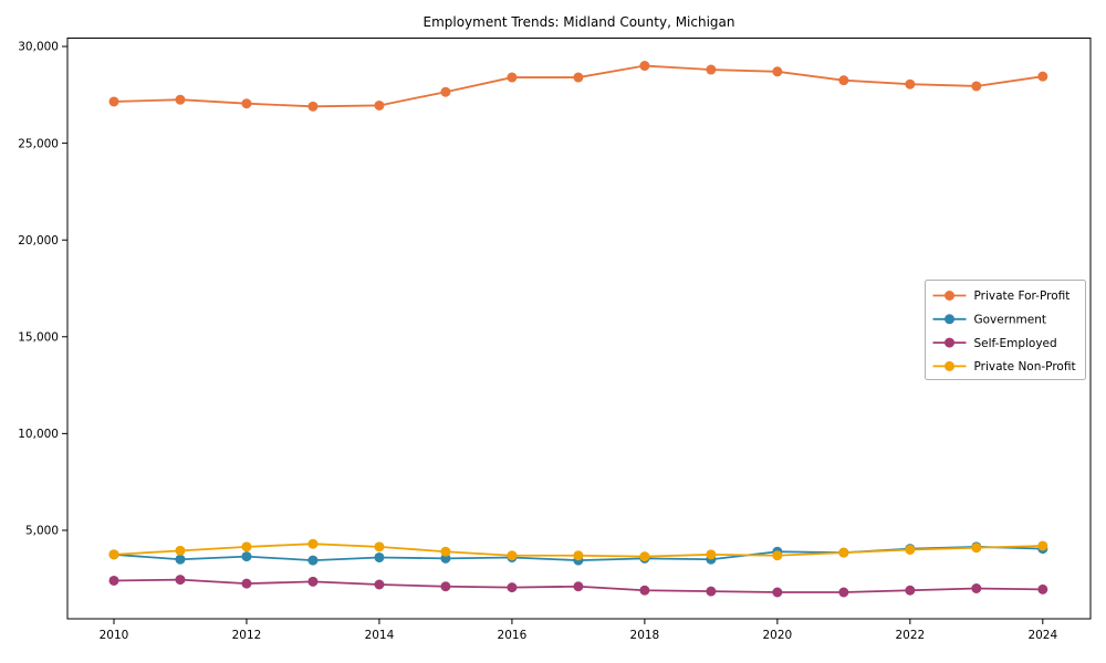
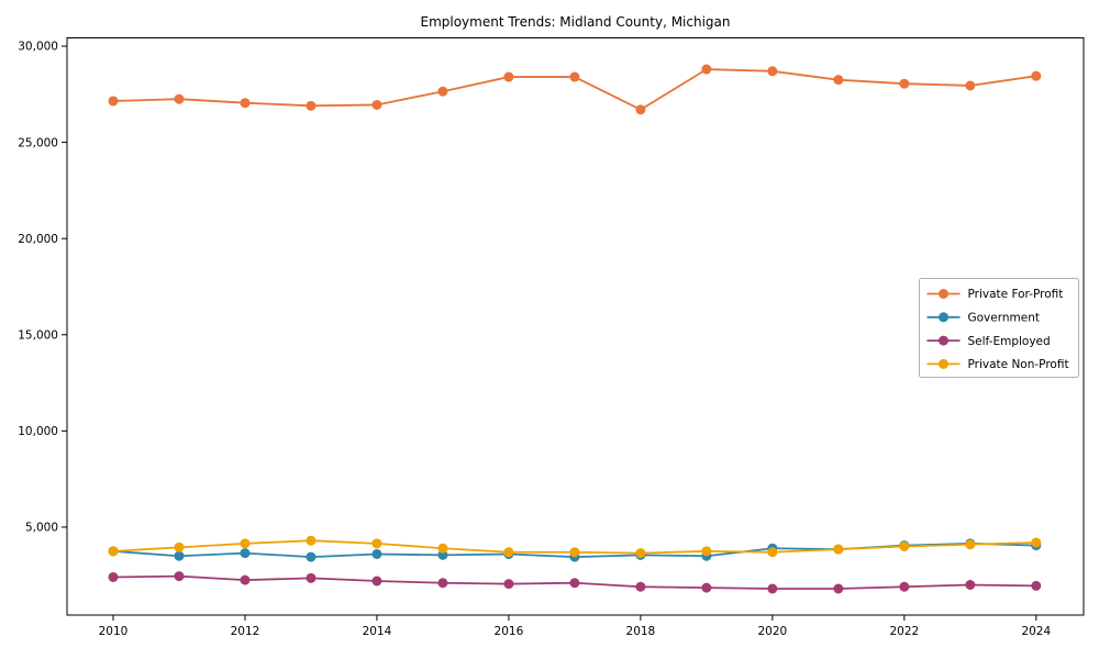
Private For-Profit/2018: 29000 -> 26700
